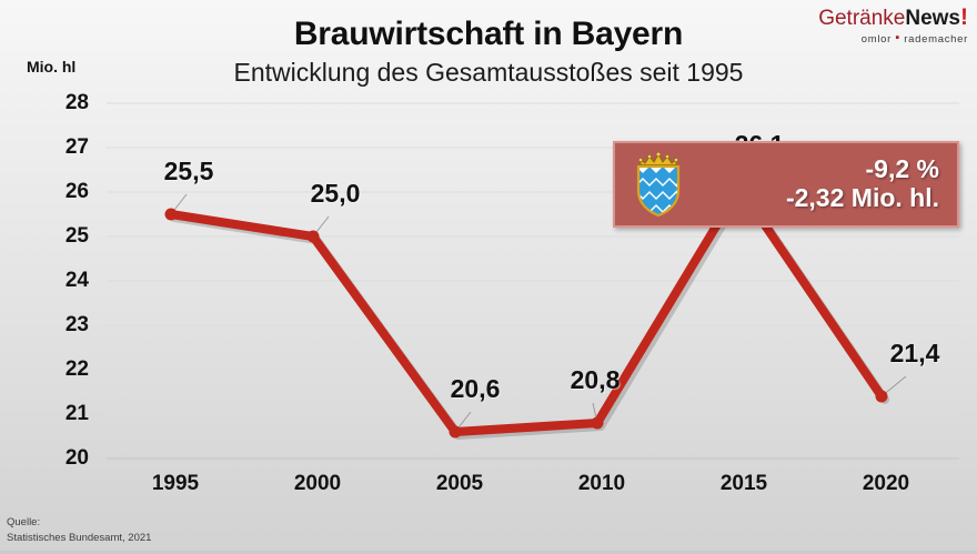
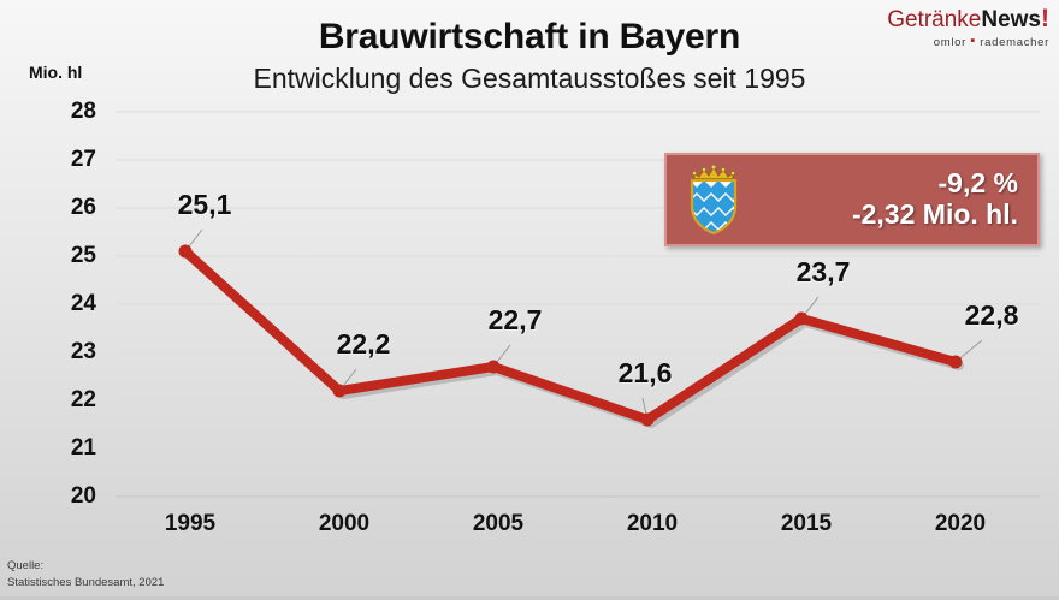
1995: 25,5 -> 25,1
2000: 25,0 -> 22,2
2005: 20,6 -> 22,7
2010: 20,8 -> 21,6
2015: 26,1 -> 23,7
2020: 21,4 -> 22,8
